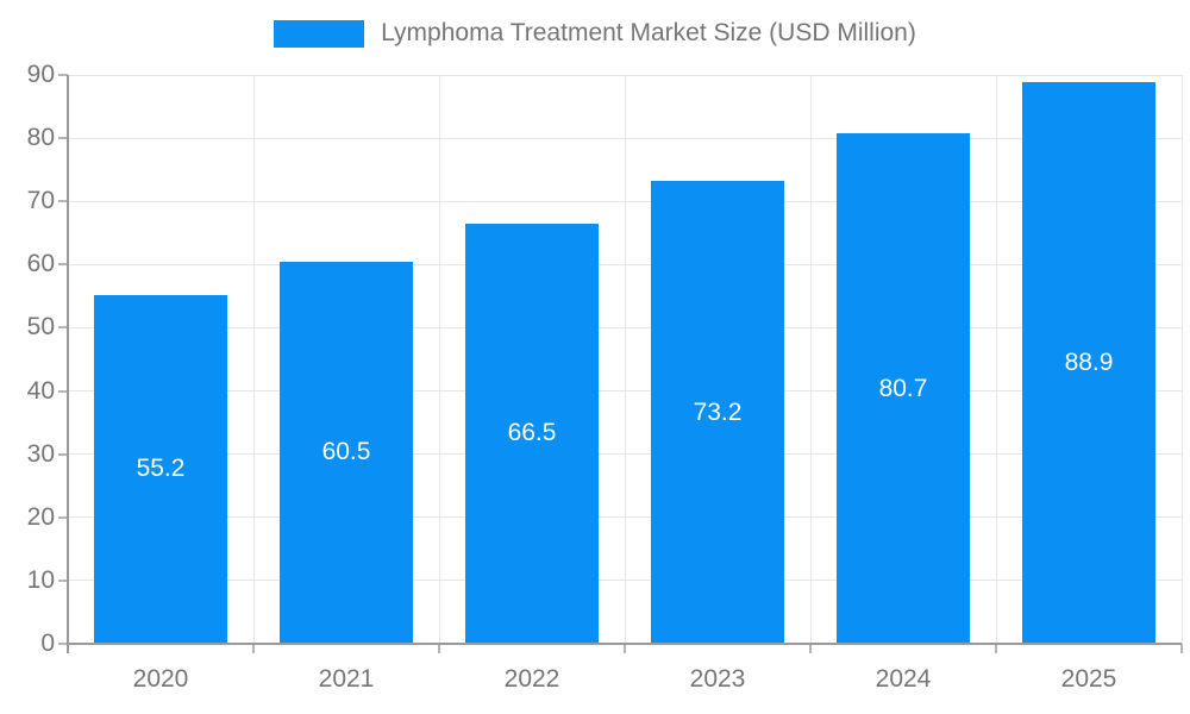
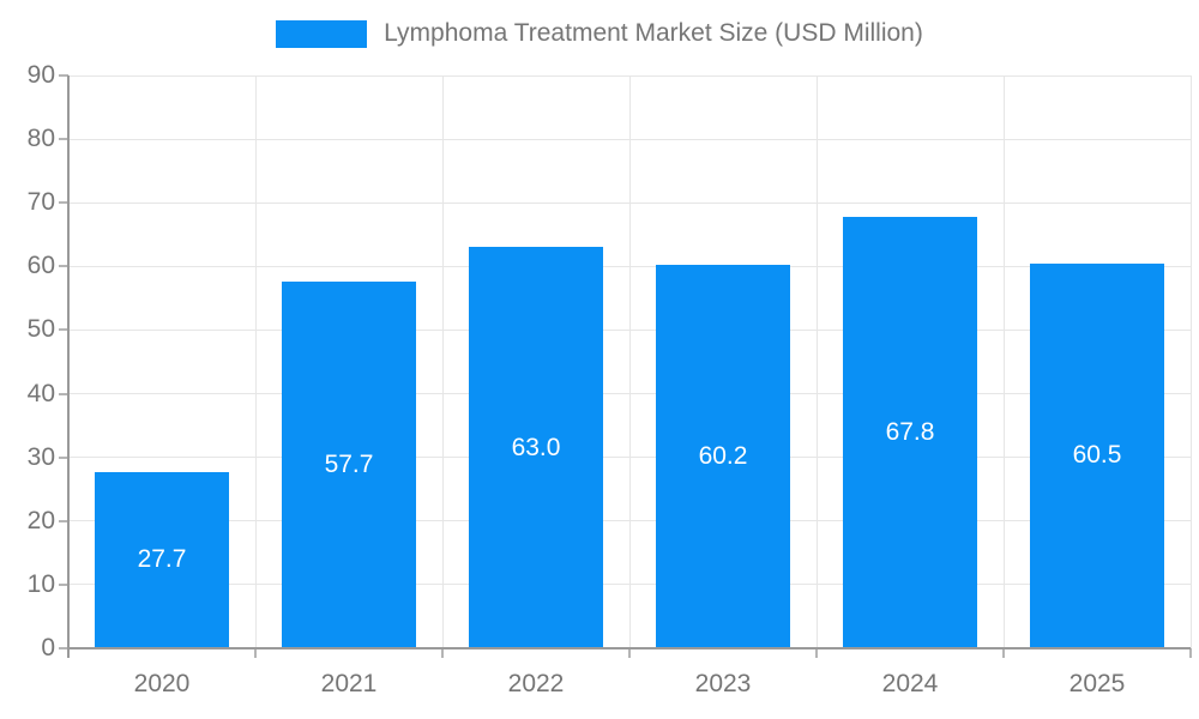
2020: 55.2 -> 27.7
2021: 60.5 -> 57.7
2022: 66.5 -> 63.0
2023: 73.2 -> 60.2
2024: 80.7 -> 67.8
2025: 88.9 -> 60.5
